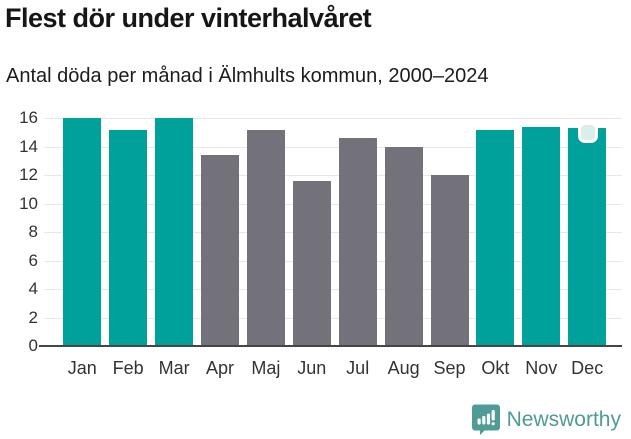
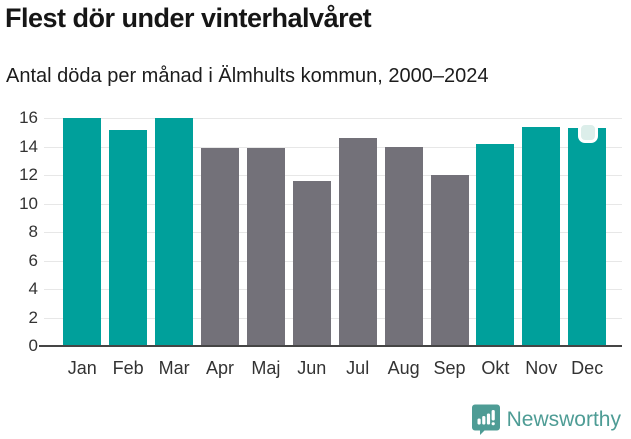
Apr: 13.3 -> 13.8
Maj: 15.1 -> 13.8
Okt: 15.1 -> 14.1
